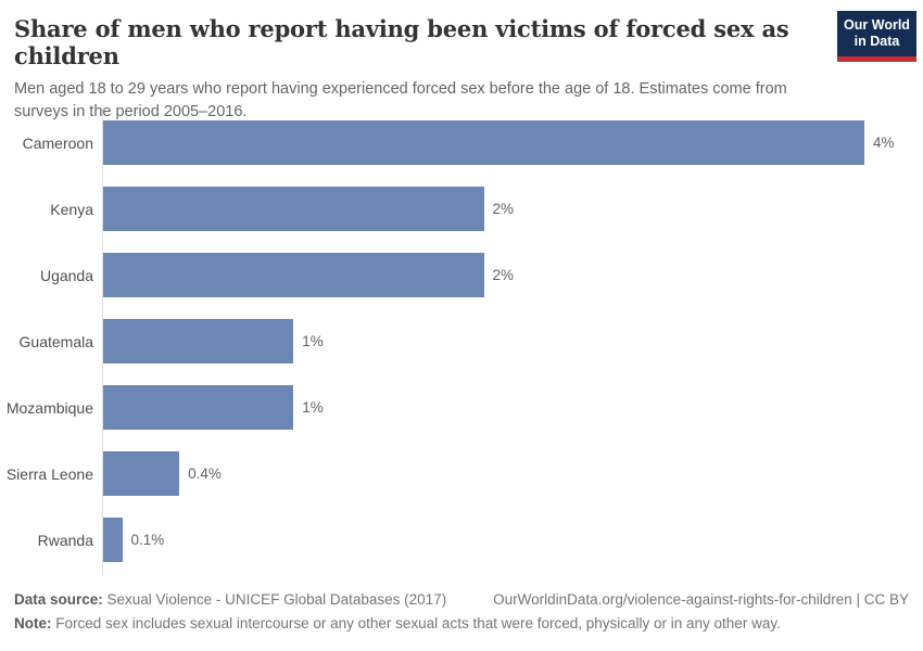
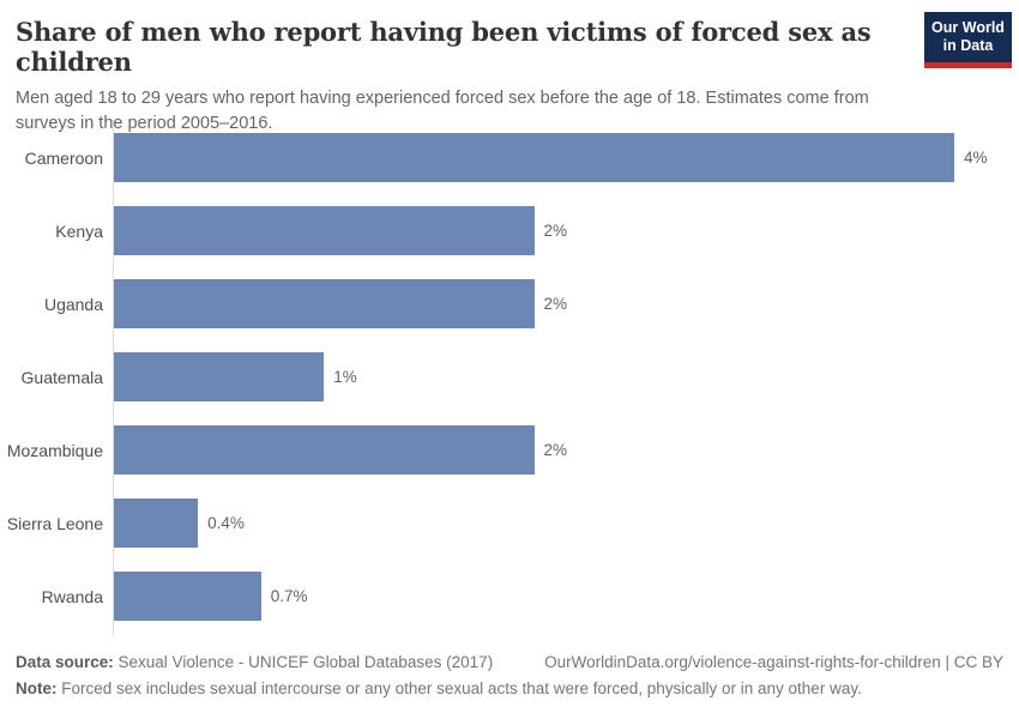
Mozambique: 1% -> 2%
Rwanda: 0.1% -> 0.7%
